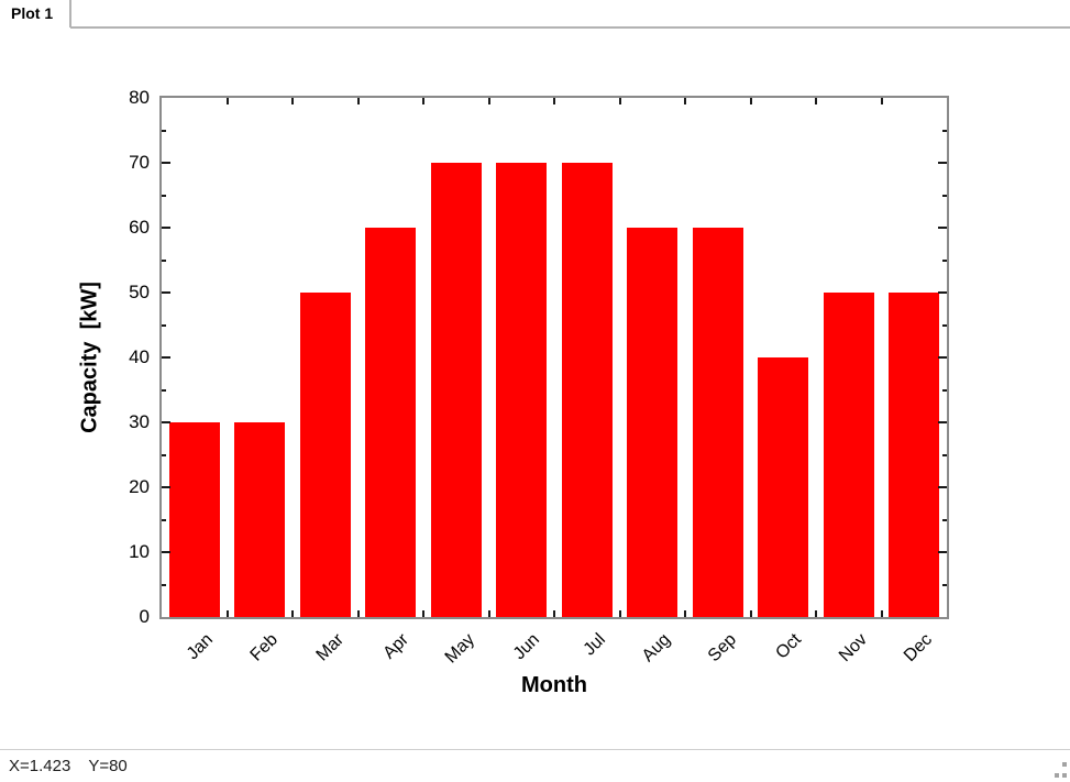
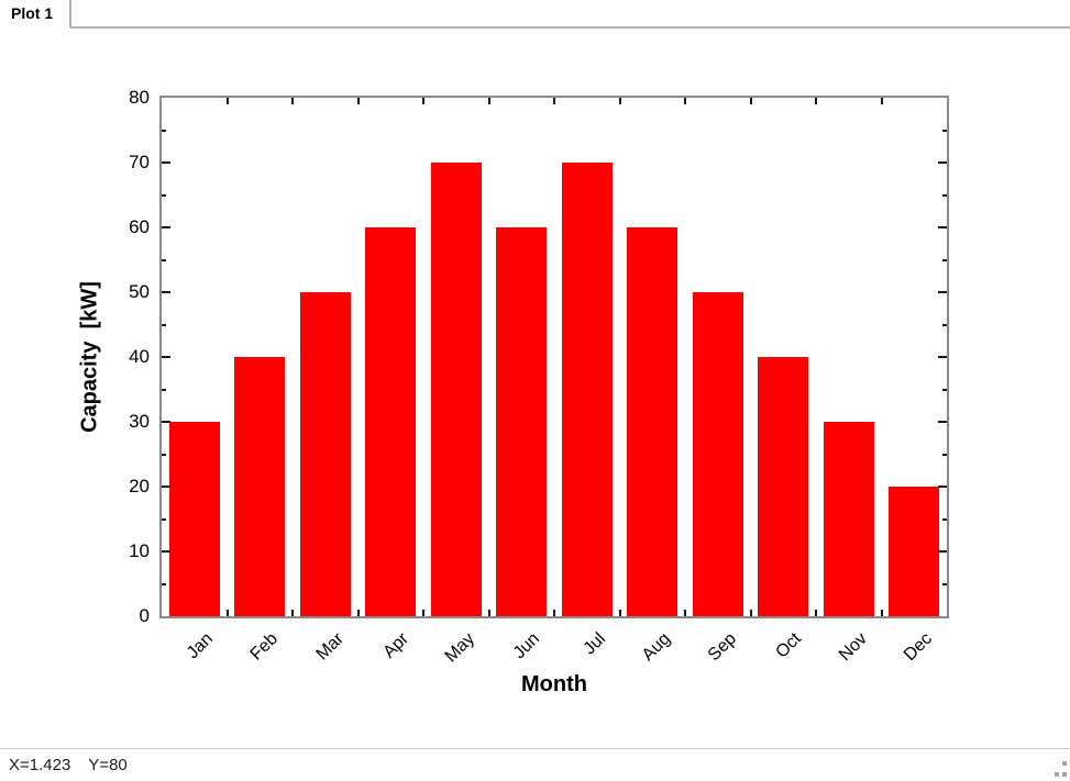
Feb: 30 -> 40
Jun: 70 -> 60
Sep: 60 -> 50
Nov: 50 -> 30
Dec: 50 -> 20
